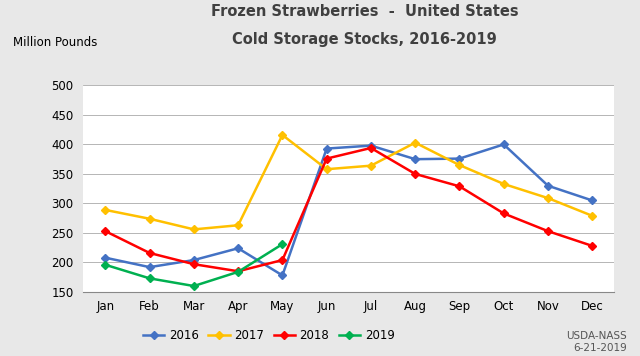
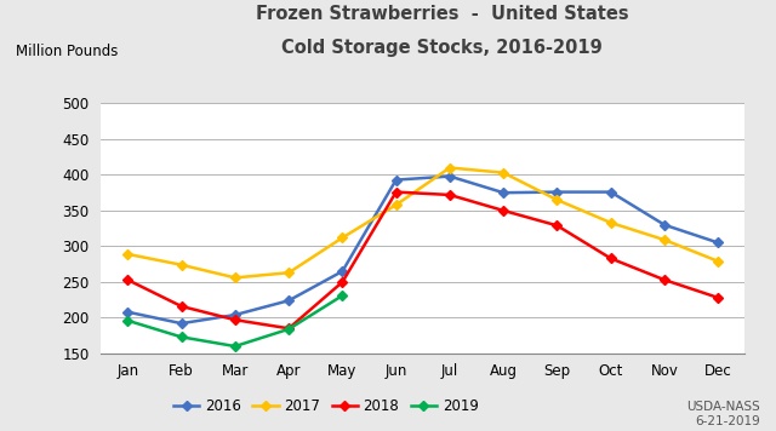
2016/May: 178 -> 265
2017/May: 416 -> 312
2018/May: 204 -> 250
2017/Jul: 364 -> 410
2018/Jul: 394 -> 372
2016/Oct: 400 -> 376
